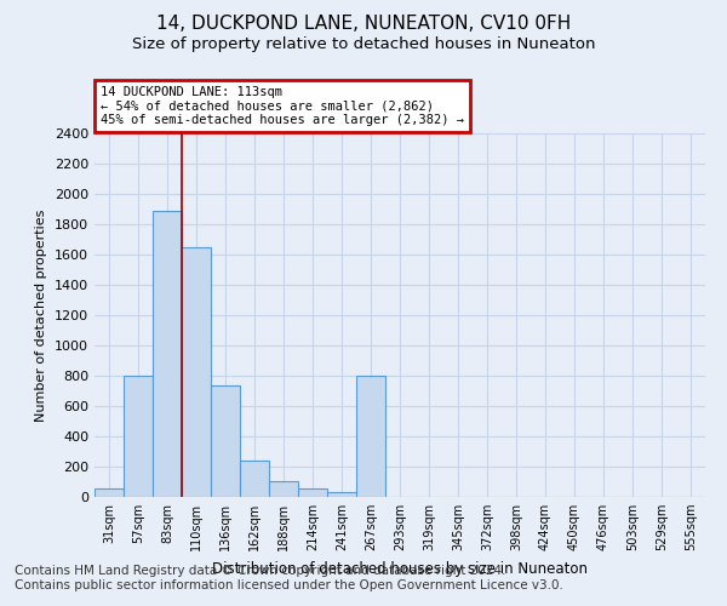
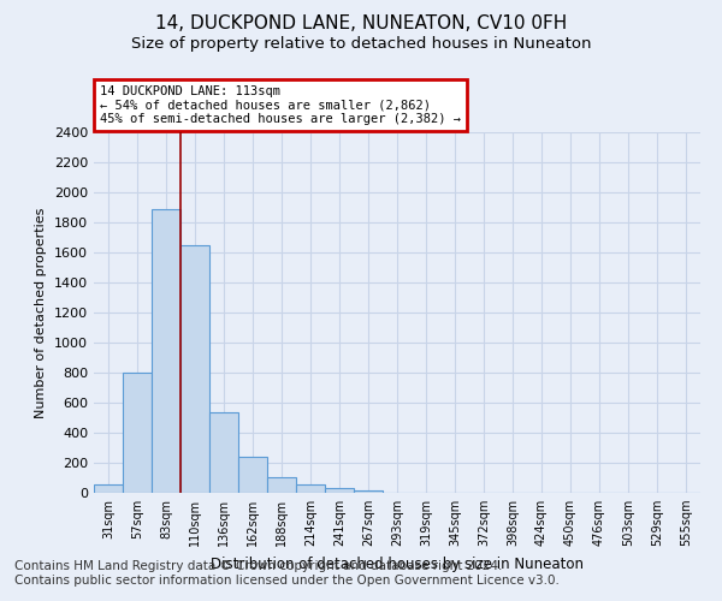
136sqm: 740 -> 540
267sqm: 800 -> 20
